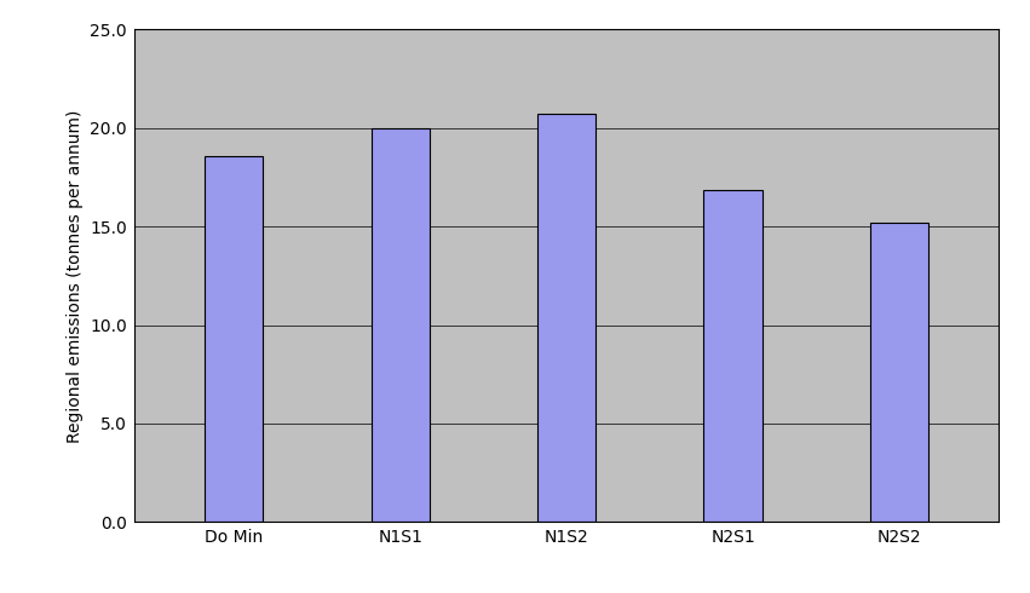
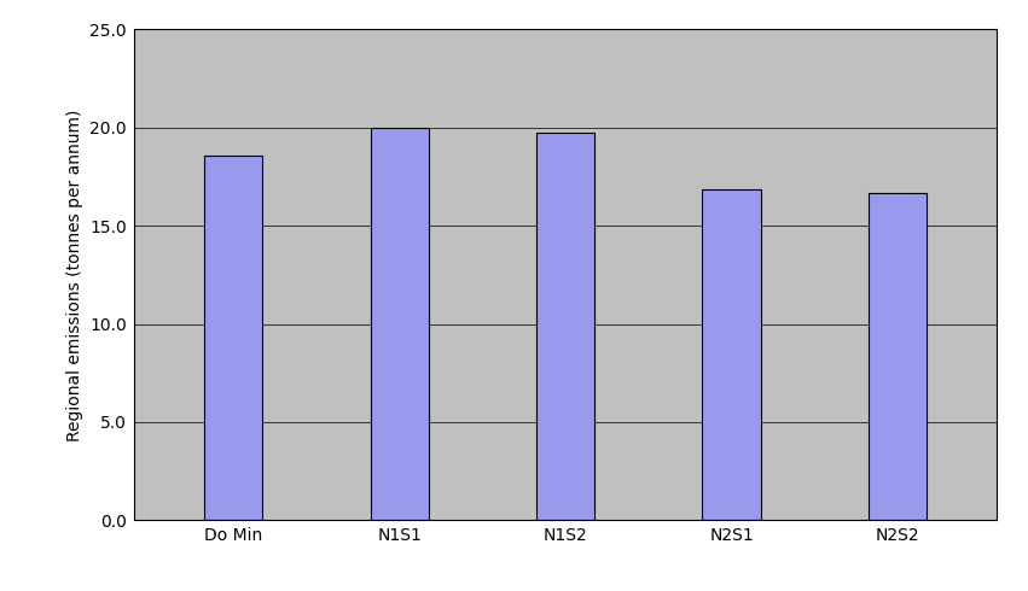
N1S2: 20.7 -> 19.8
N2S2: 15.2 -> 16.6
